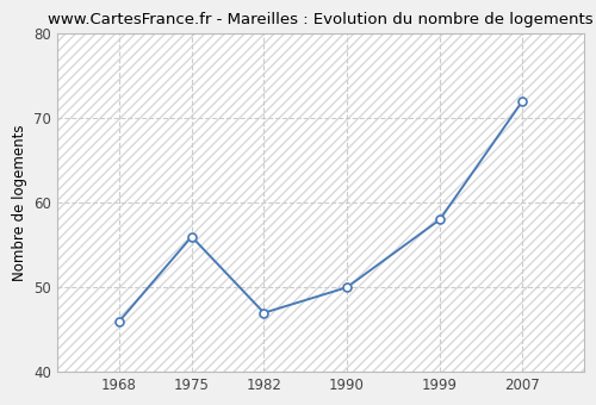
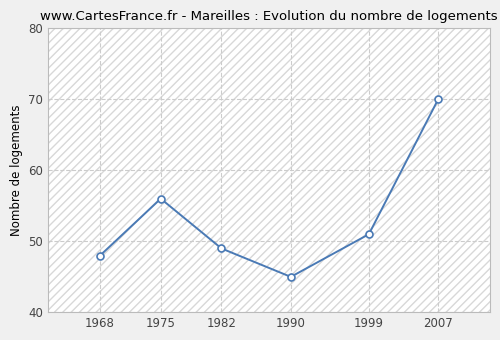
1968: 46 -> 48
1982: 47 -> 49
1990: 50 -> 45
1999: 58 -> 51
2007: 72 -> 70
